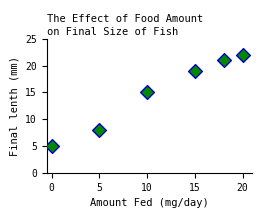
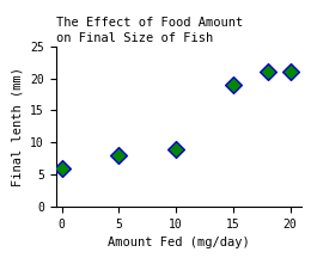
0: 5 -> 6
10: 15 -> 9
20: 22 -> 21
